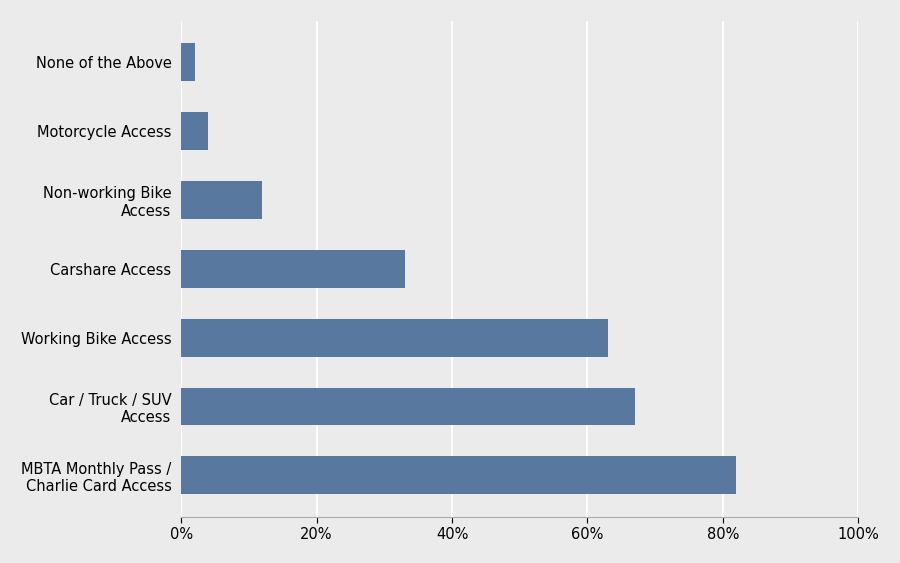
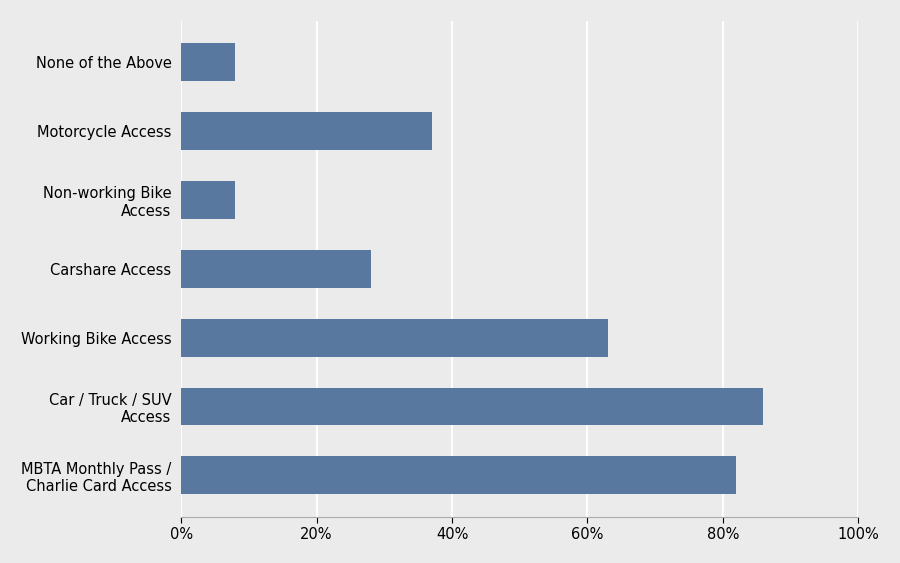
None of the Above: 2% -> 8%
Motorcycle Access: 4% -> 37%
Non-working Bike Access: 12% -> 8%
Carshare Access: 33% -> 28%
Car / Truck / SUV Access: 67% -> 86%
